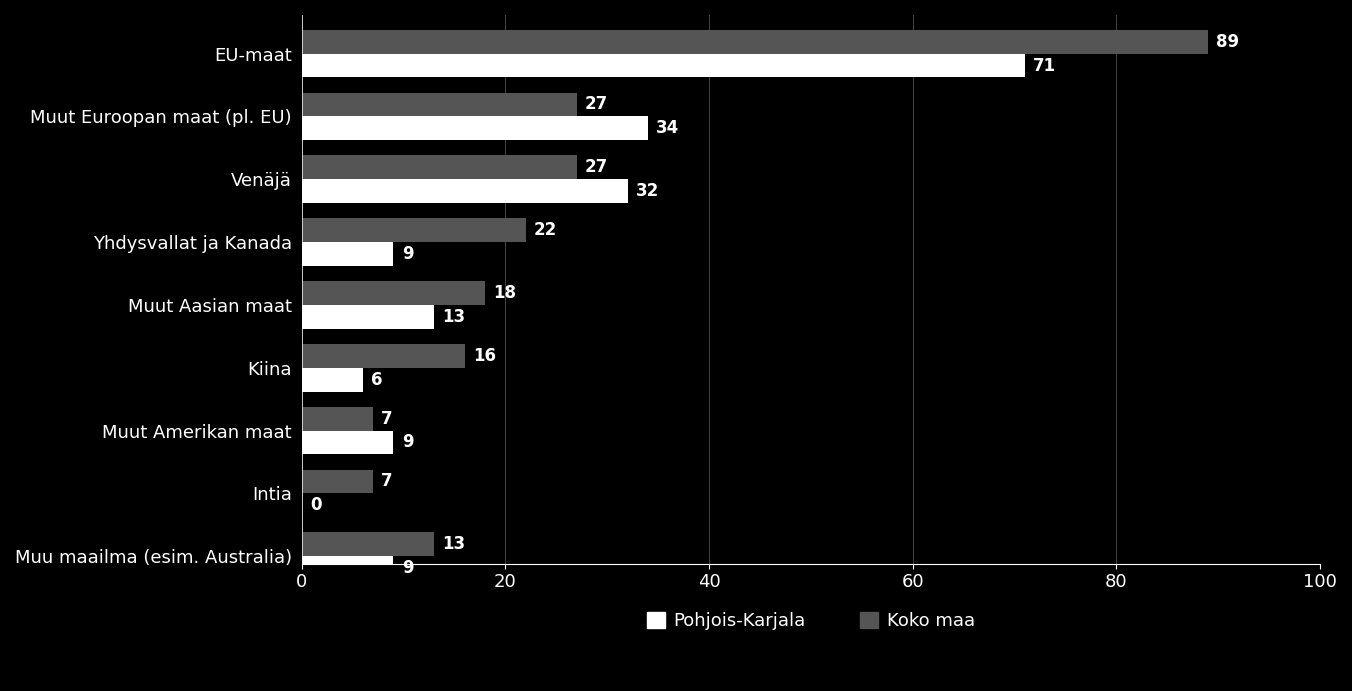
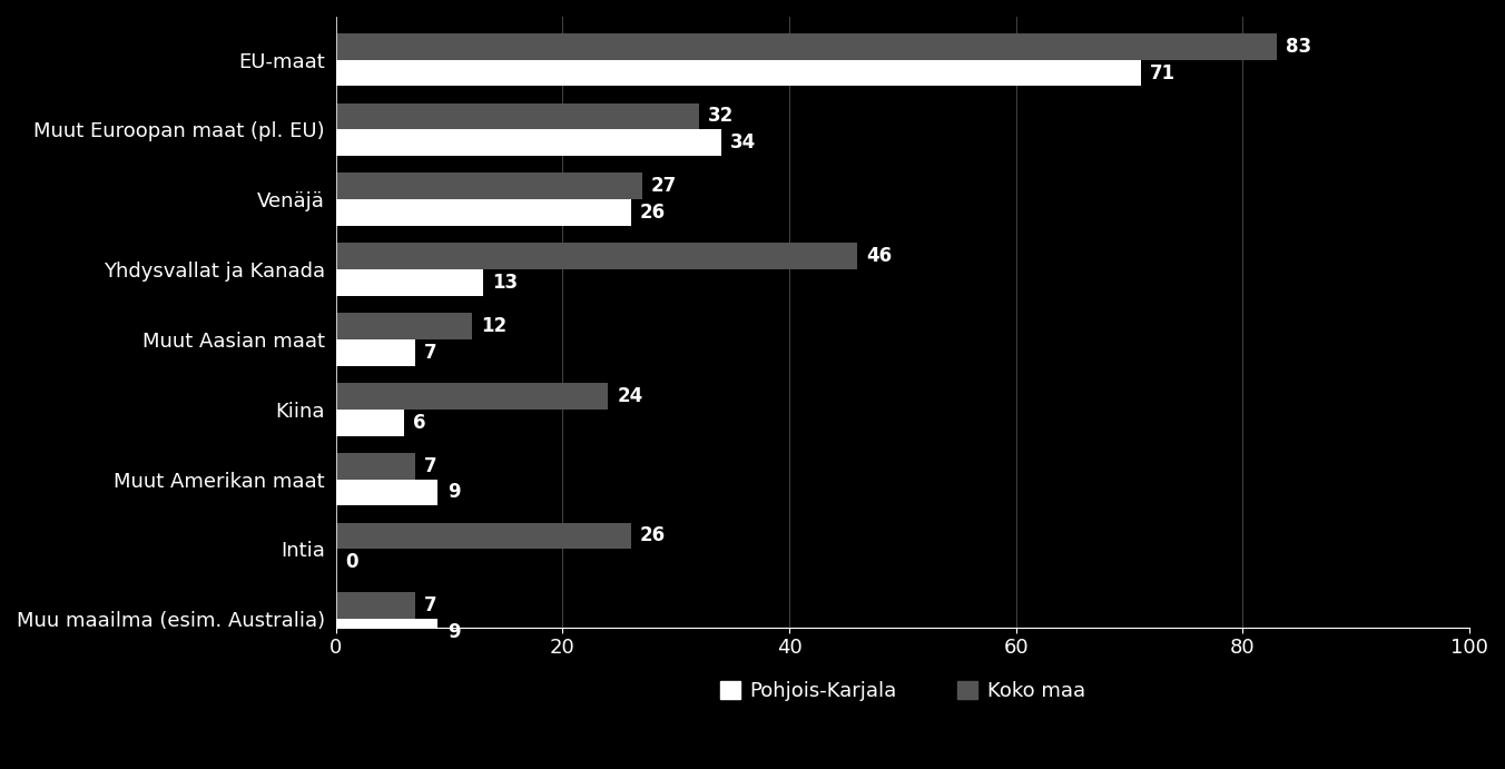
Koko maa/EU-maat: 89 -> 83
Koko maa/Muut Euroopan maat (pl. EU): 27 -> 32
Pohjois-Karjala/Venäjä: 32 -> 26
Koko maa/Yhdysvallat ja Kanada: 22 -> 46
Pohjois-Karjala/Yhdysvallat ja Kanada: 9 -> 13
Koko maa/Muut Aasian maat: 18 -> 12
Pohjois-Karjala/Muut Aasian maat: 13 -> 7
Koko maa/Kiina: 16 -> 24
Koko maa/Intia: 7 -> 26
Koko maa/Muu maailma (esim. Australia): 13 -> 7
